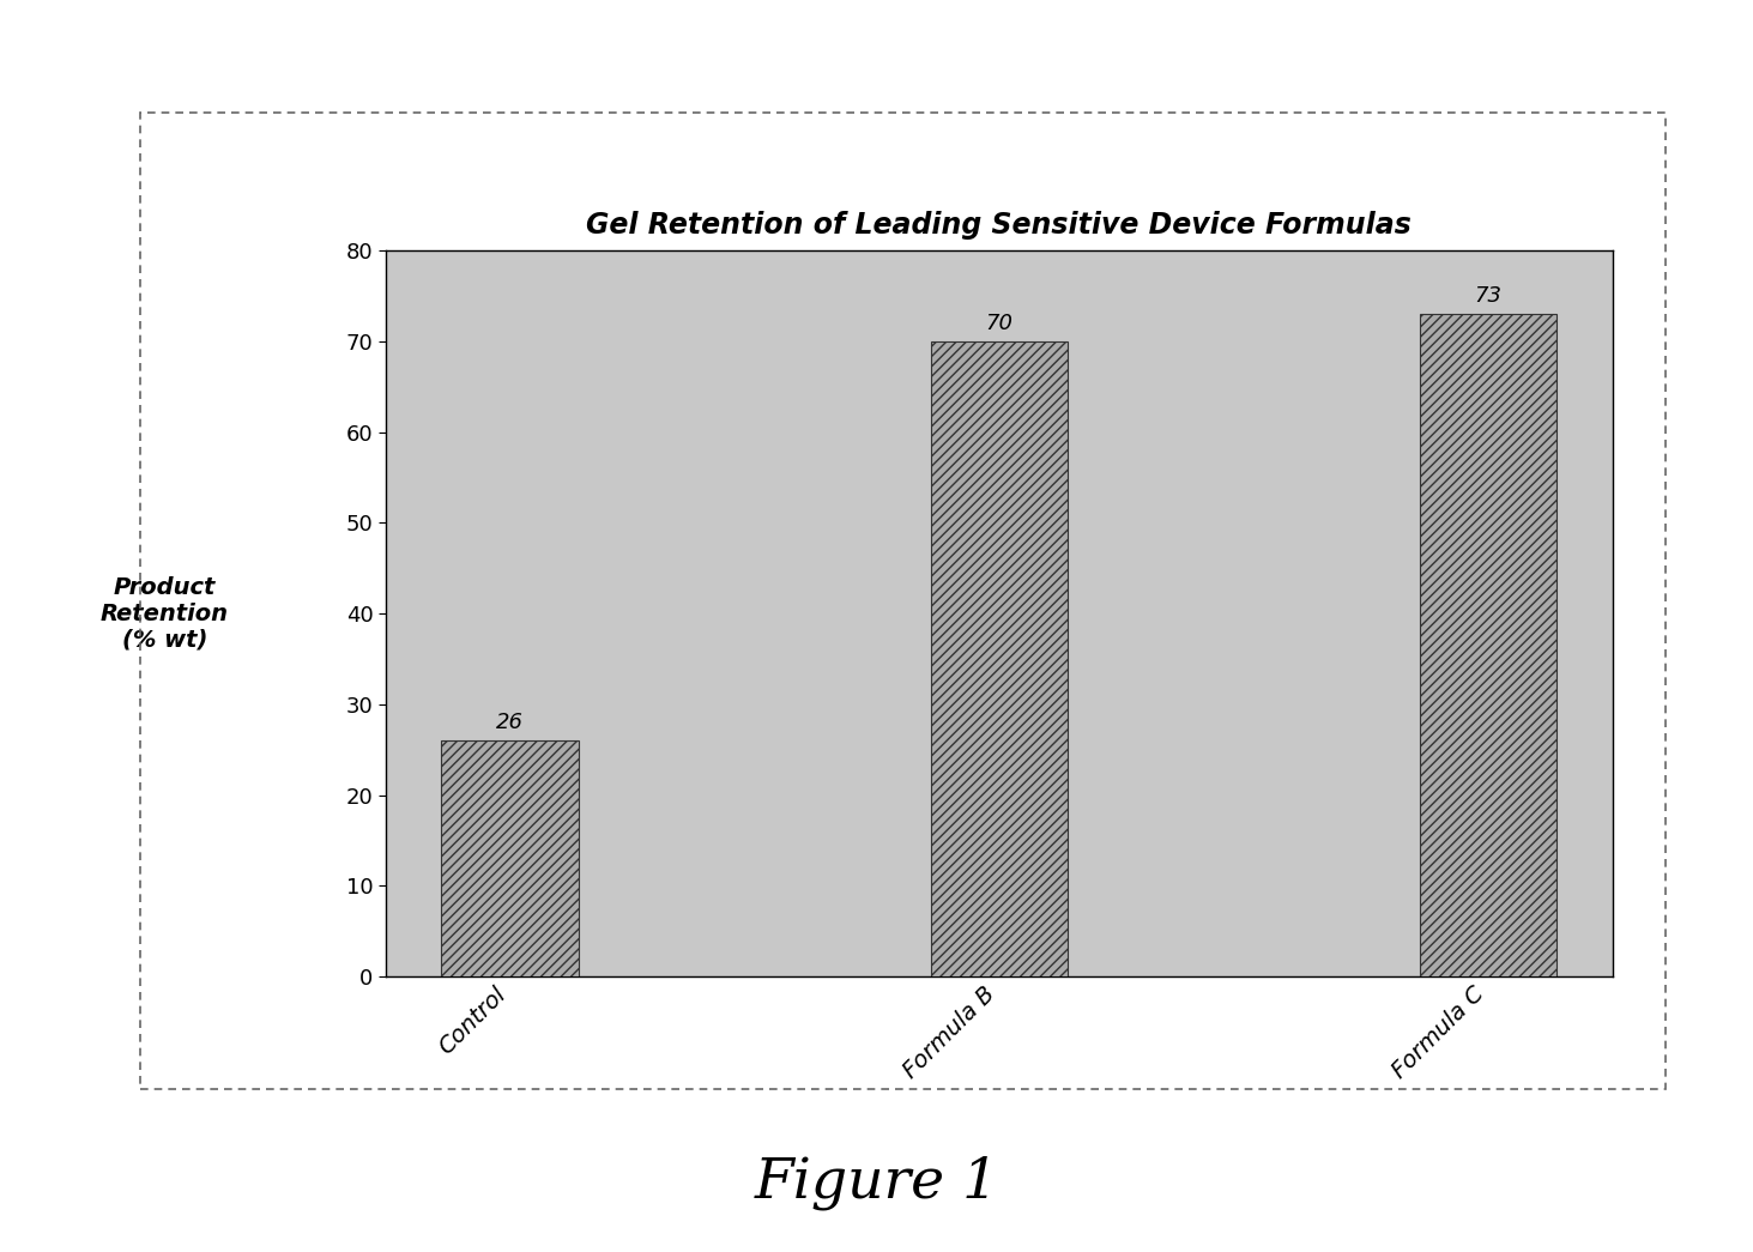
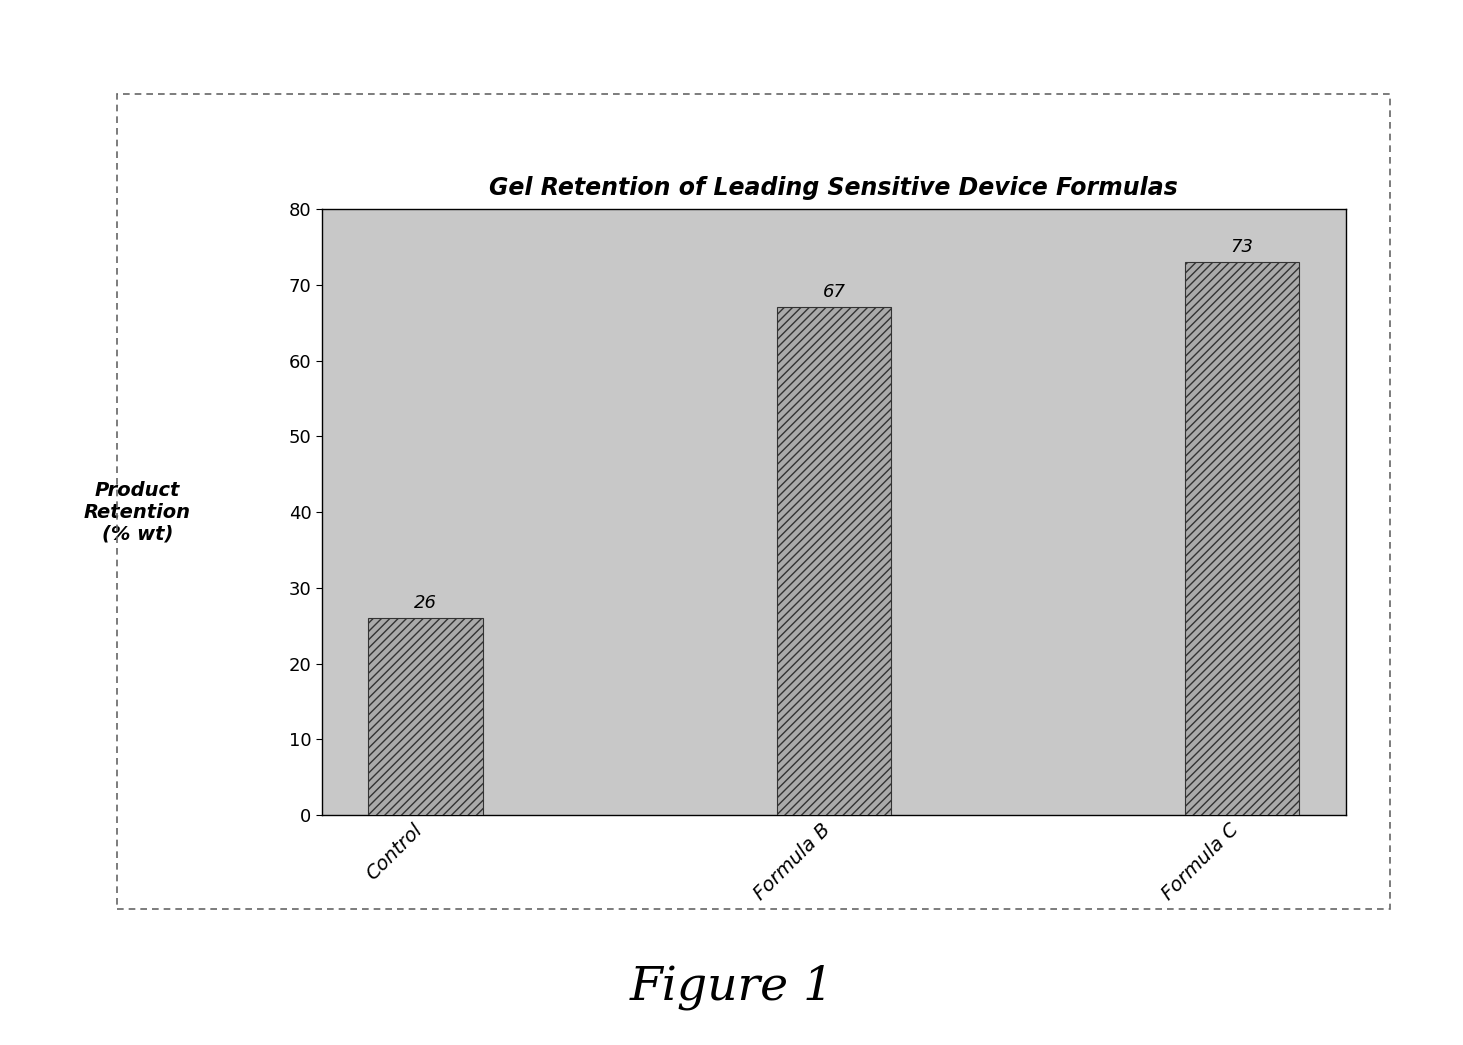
Formula B: 70 -> 67
